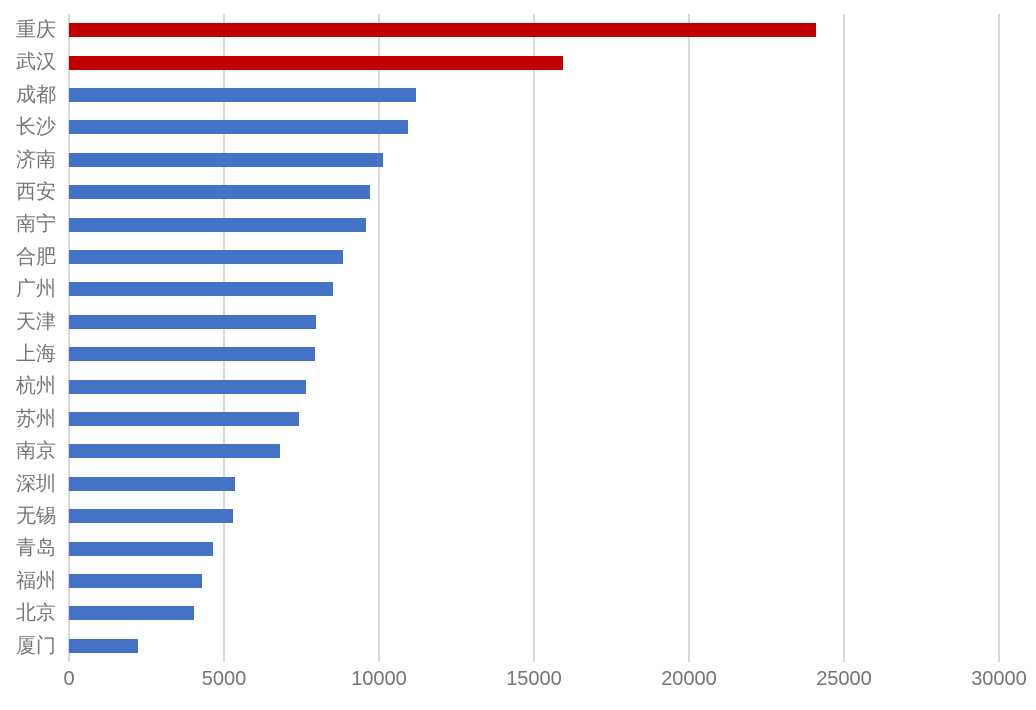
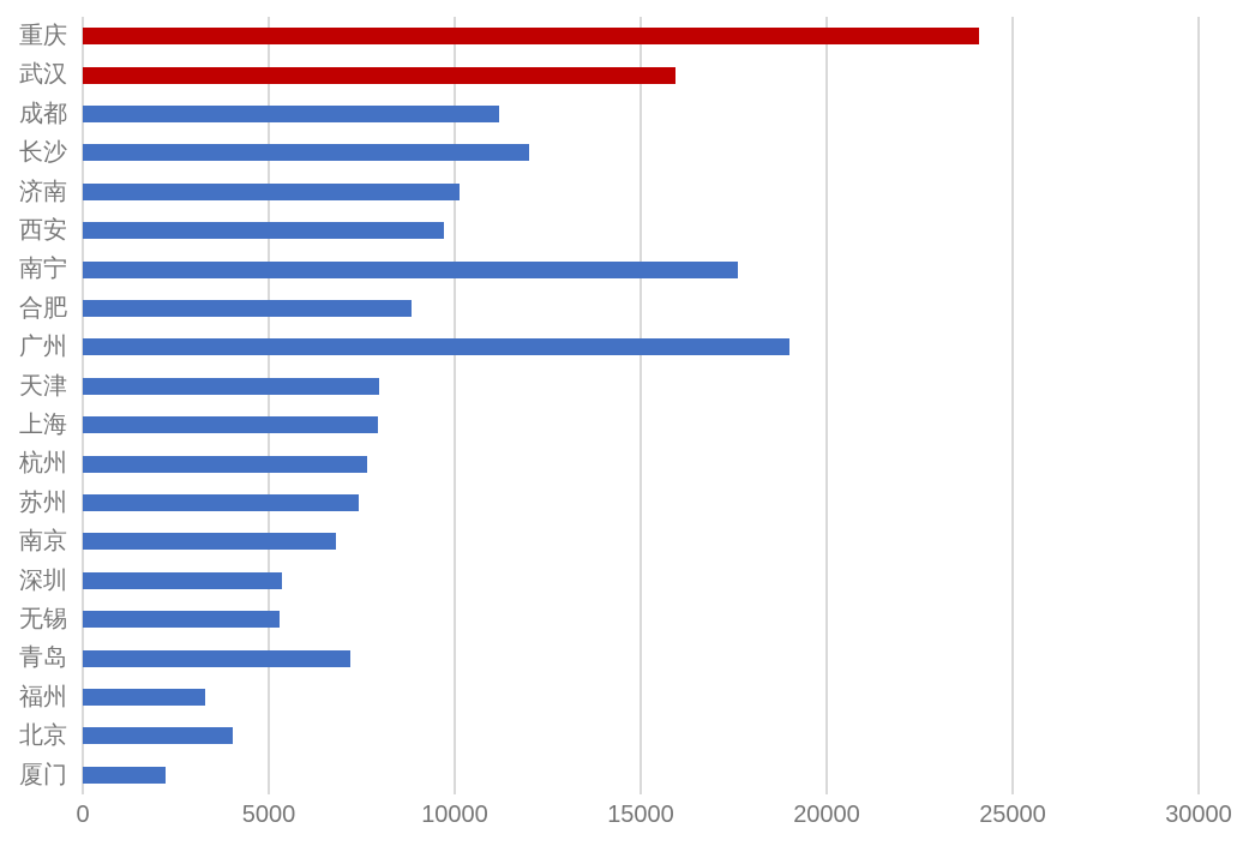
长沙: 10900 -> 12000
南宁: 9600 -> 17600
广州: 8500 -> 19000
青岛: 4600 -> 7200
福州: 4300 -> 3300
